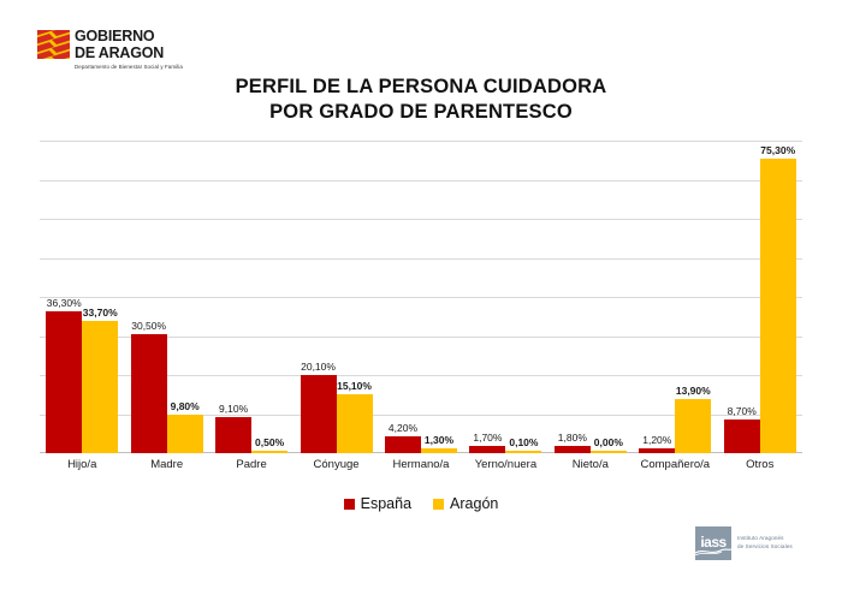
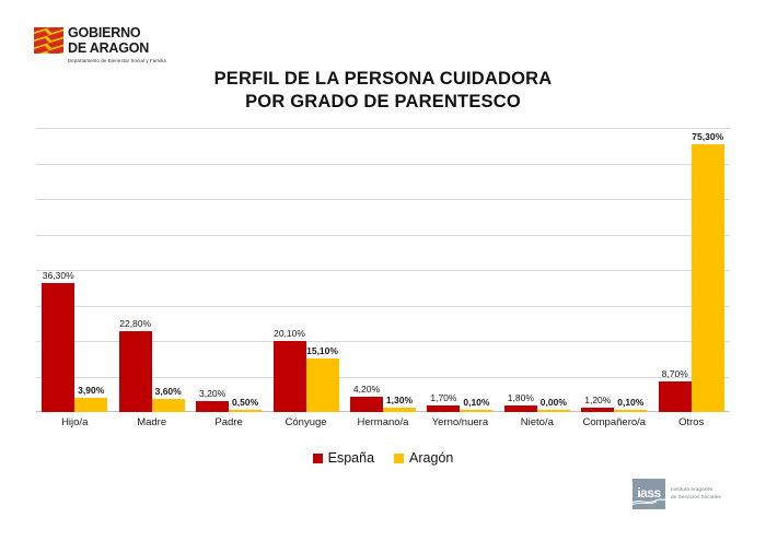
Aragón/Hijo/a: 33,70% -> 3,90%
España/Madre: 30,50% -> 22,80%
Aragón/Madre: 9,80% -> 3,60%
España/Padre: 9,10% -> 3,20%
Aragón/Compañero/a: 13,90% -> 0,10%
